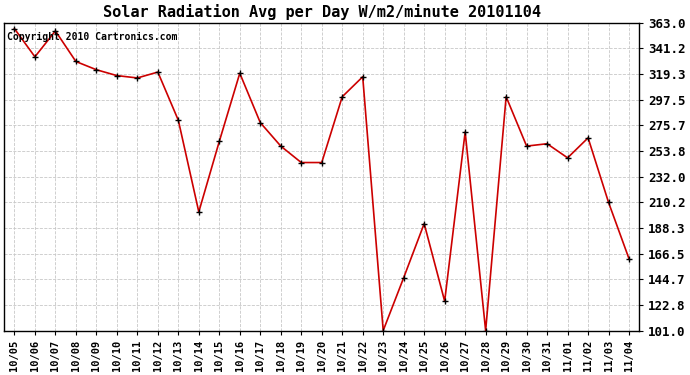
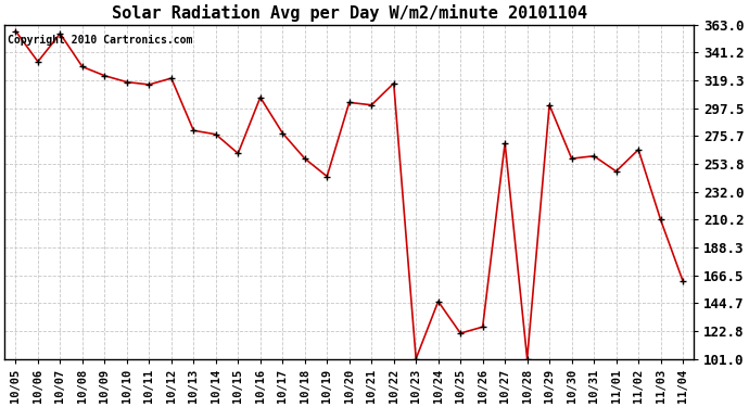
10/14: 202 -> 277
10/16: 320 -> 306
10/20: 244 -> 302
10/25: 192 -> 121
